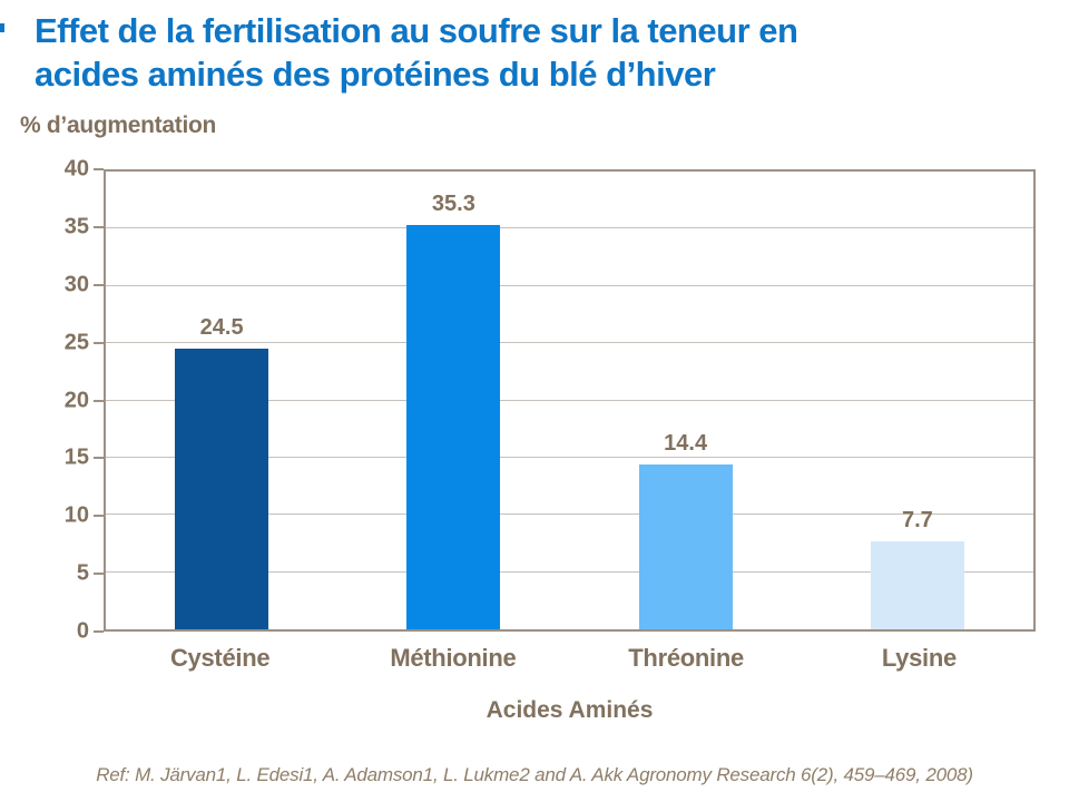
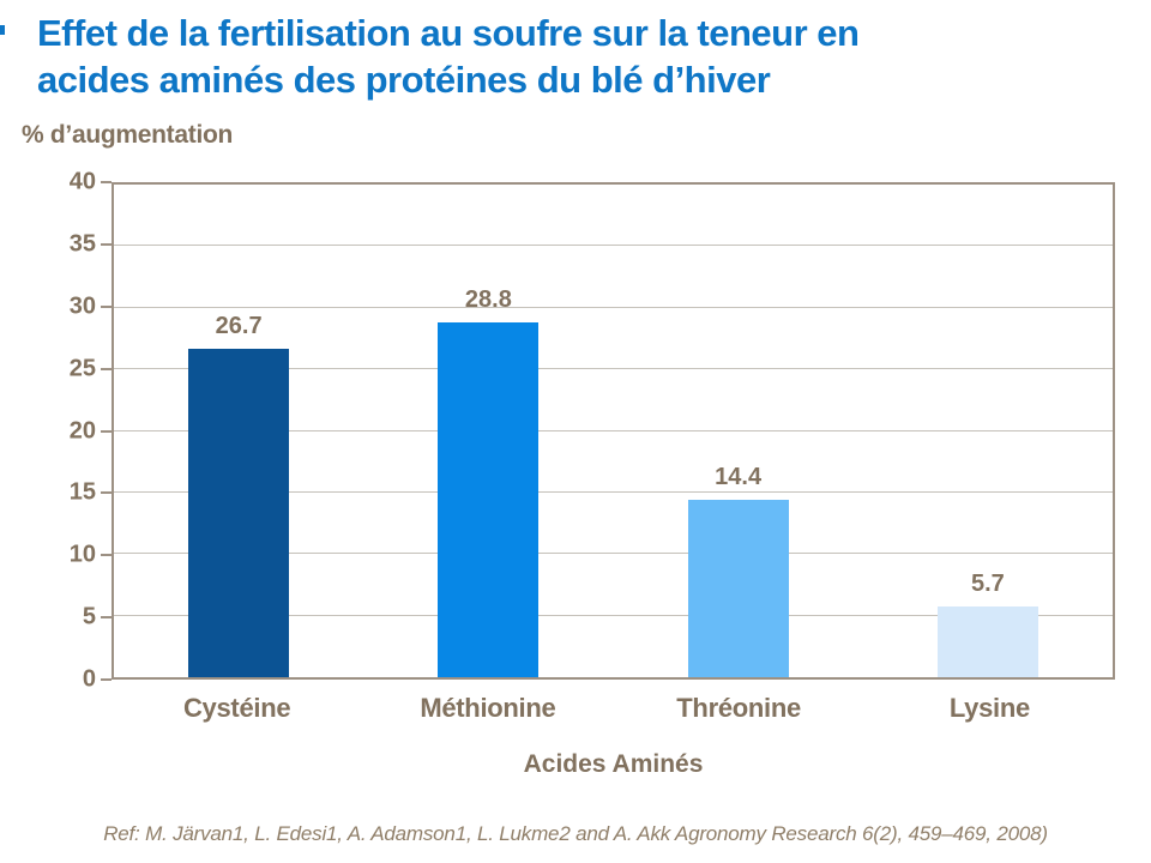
Cystéine: 24.5 -> 26.7
Méthionine: 35.3 -> 28.8
Lysine: 7.7 -> 5.7
